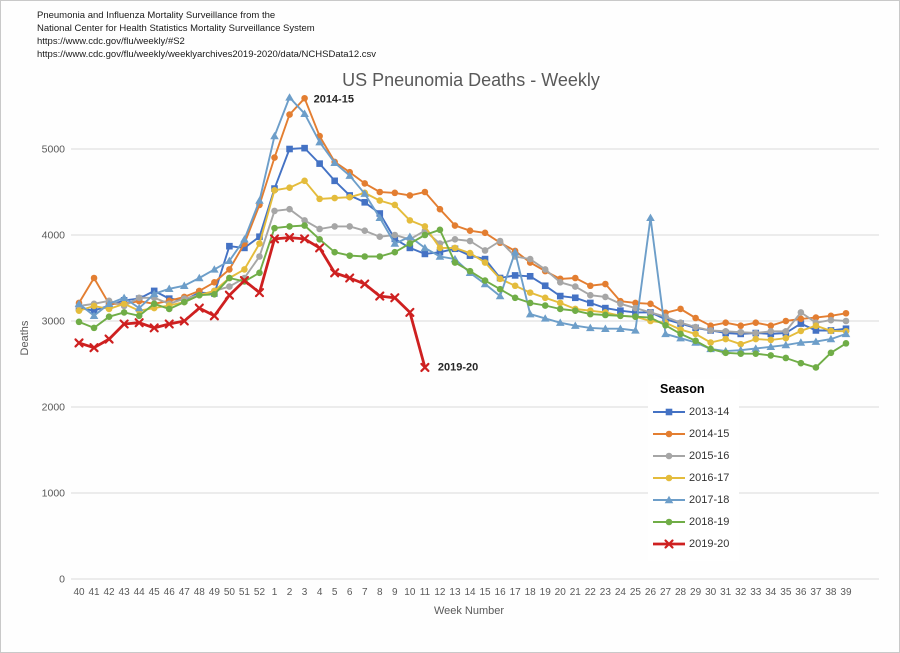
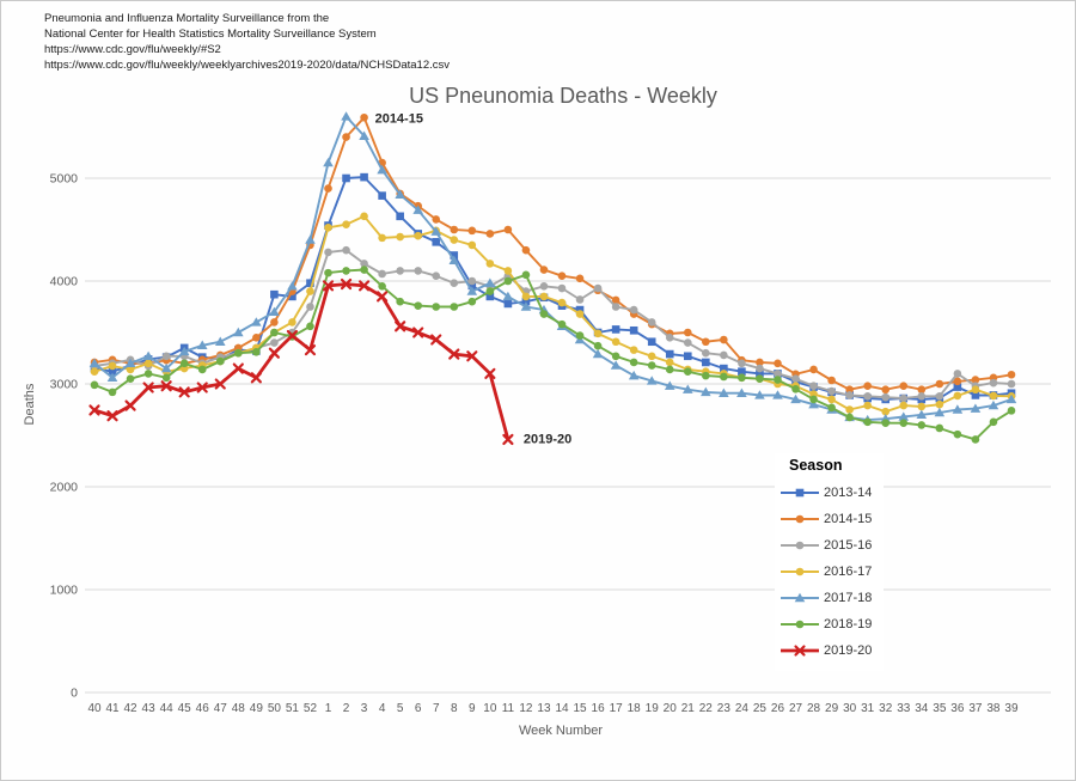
2014-15/41: 3500 -> 3200
2017-18/17: 3800 -> 3200
2017-18/26: 4200 -> 2900
